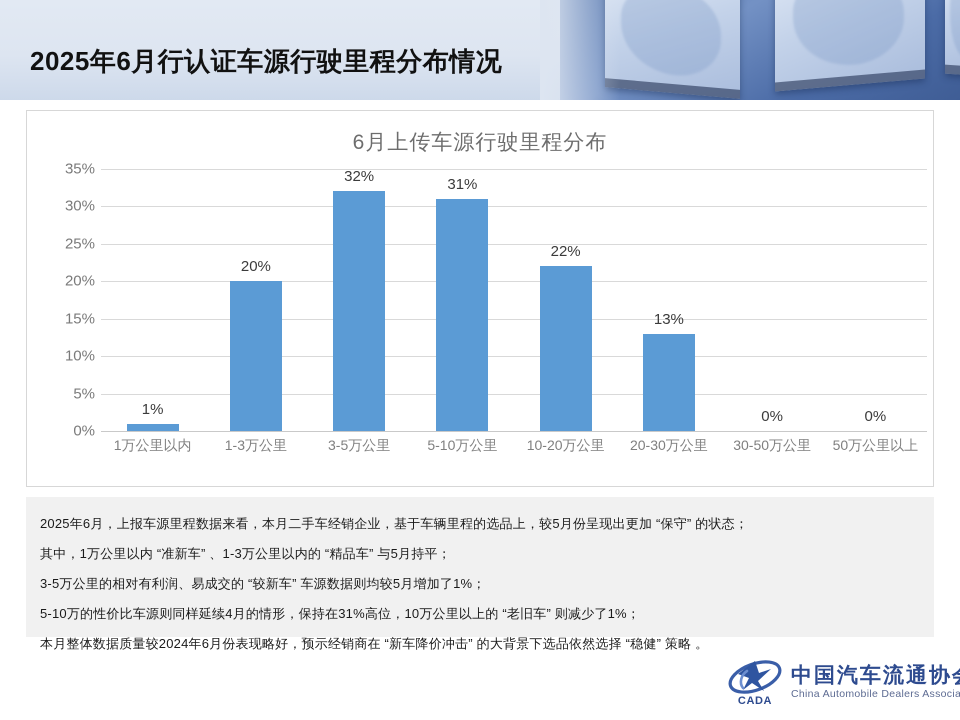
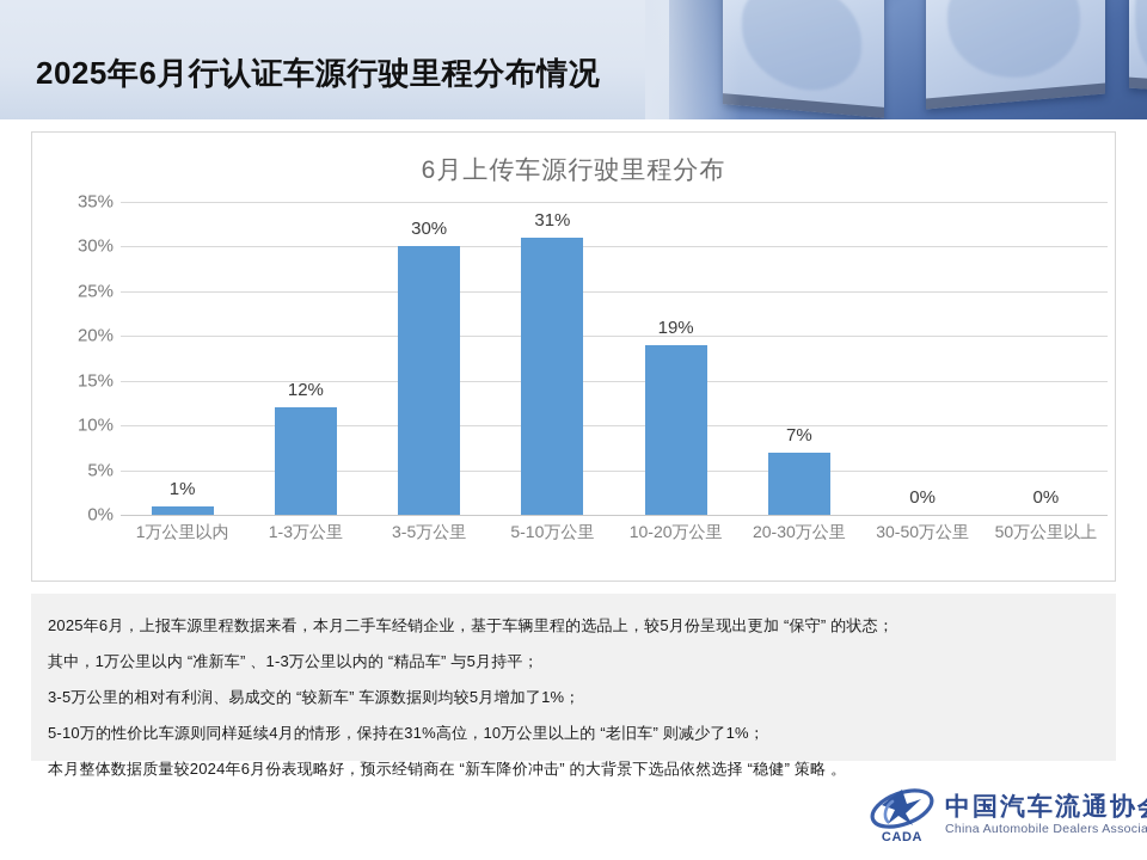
1-3万公里: 20% -> 12%
3-5万公里: 32% -> 30%
10-20万公里: 22% -> 19%
20-30万公里: 13% -> 7%
